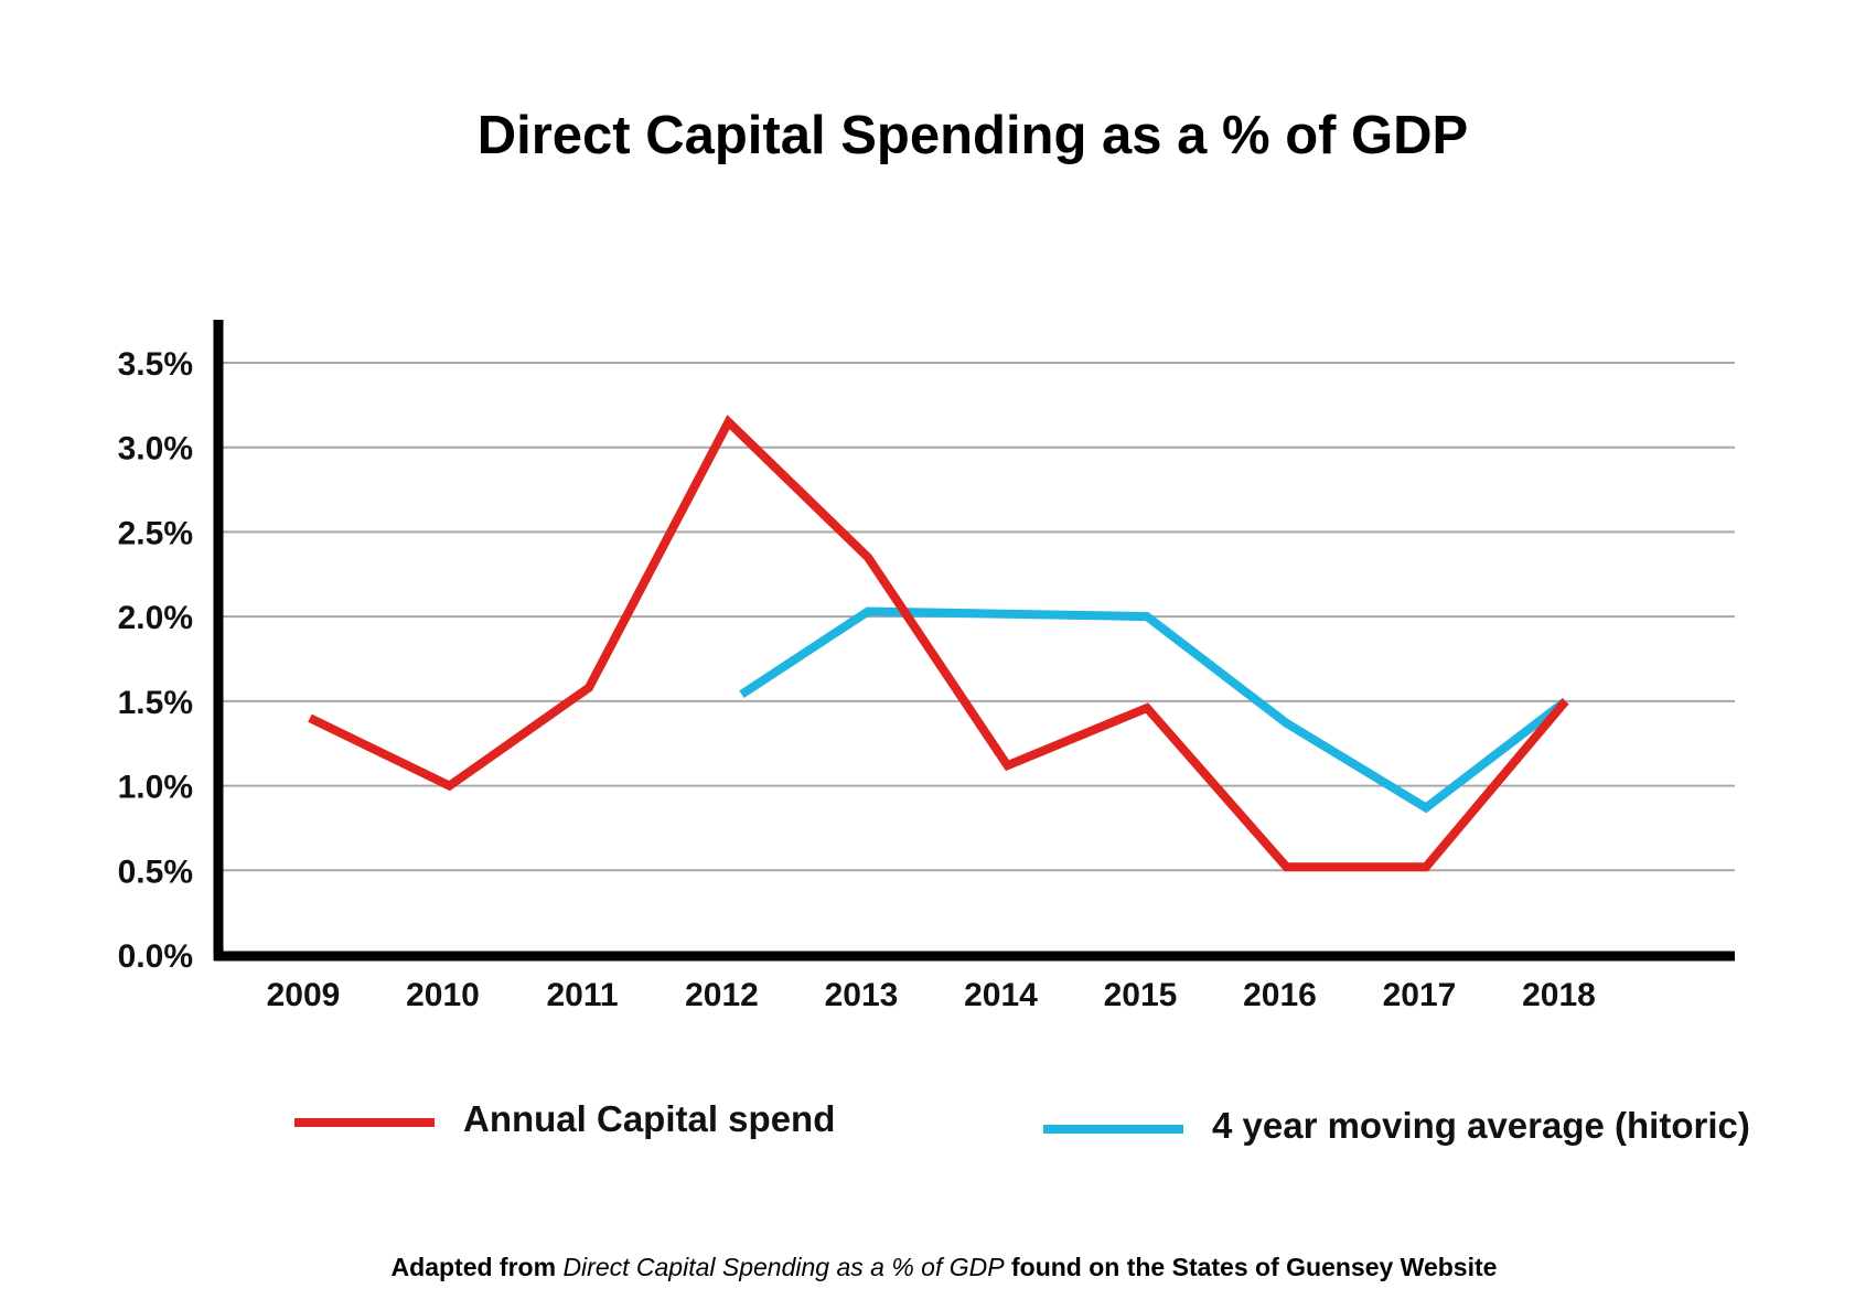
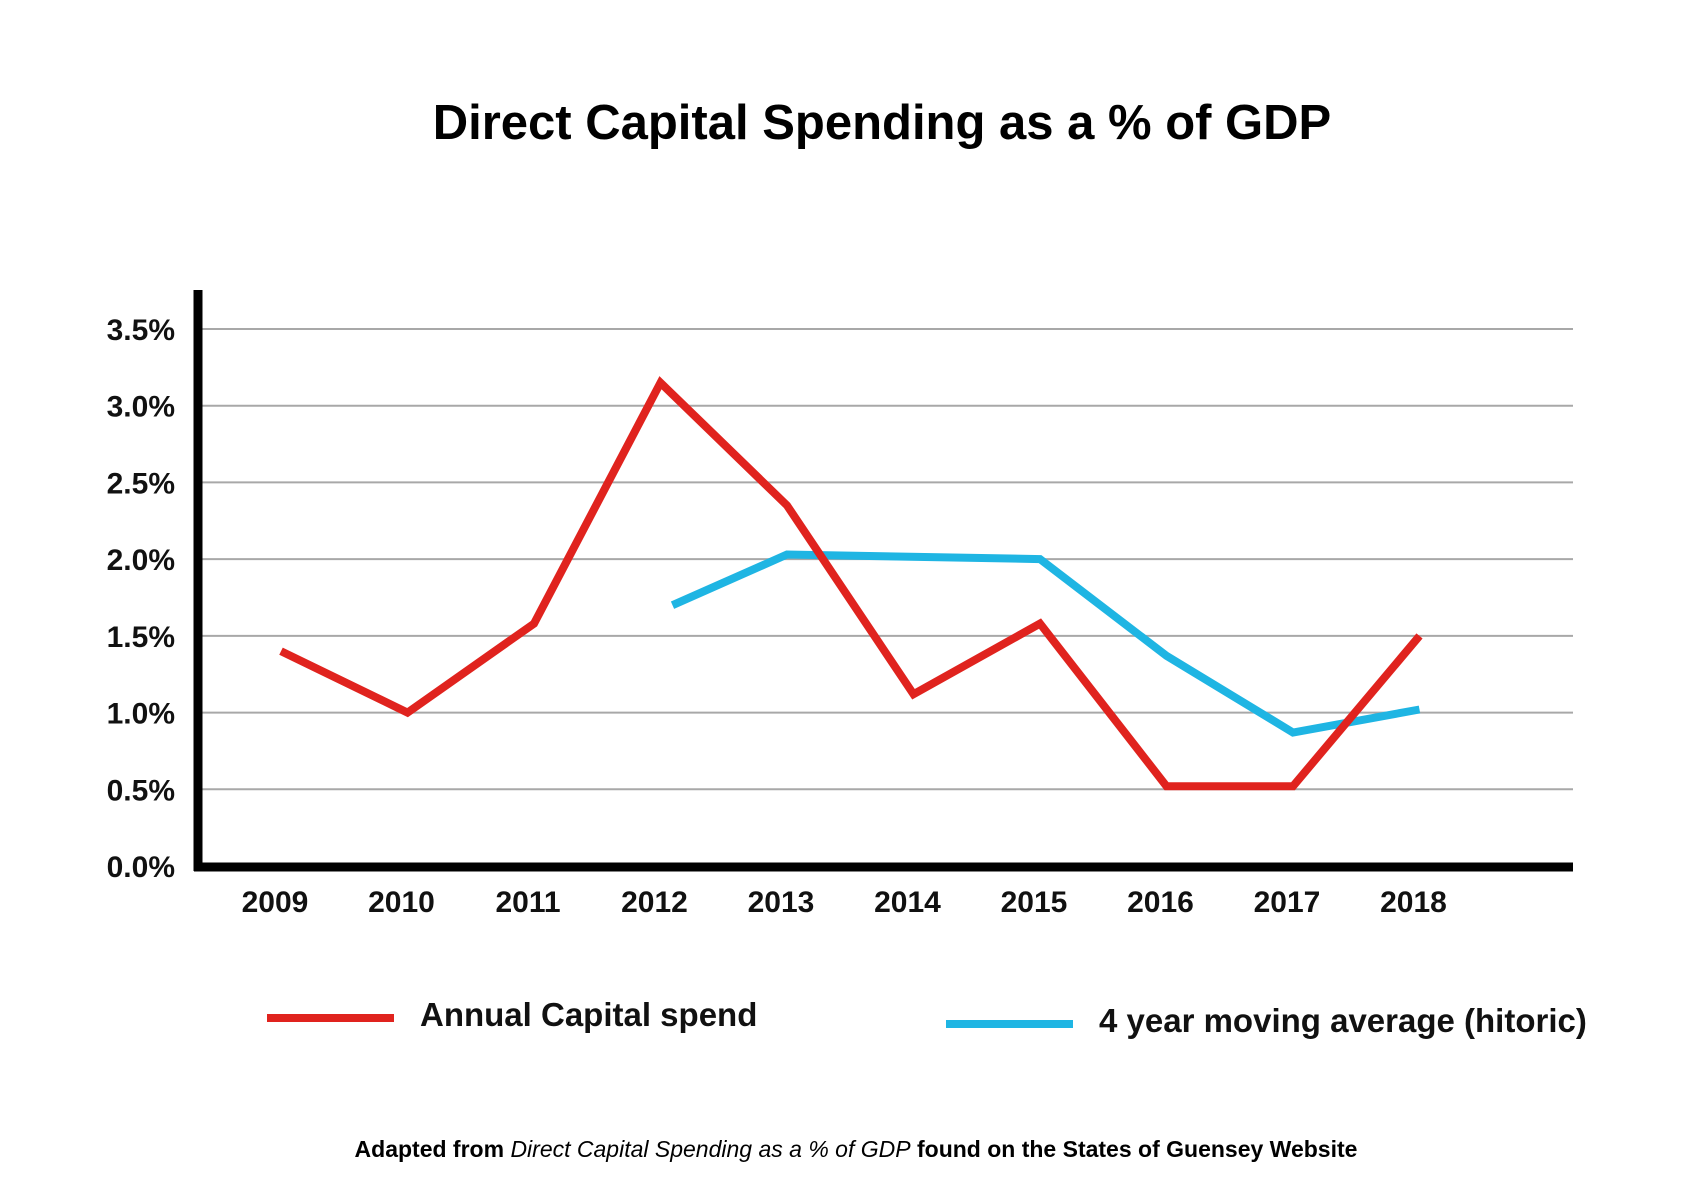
4 year moving average (hitoric)/2012: 1.54% -> 1.70%
Annual Capital spend/2015: 1.46% -> 1.58%
4 year moving average (hitoric)/2018: 1.50% -> 1.02%
